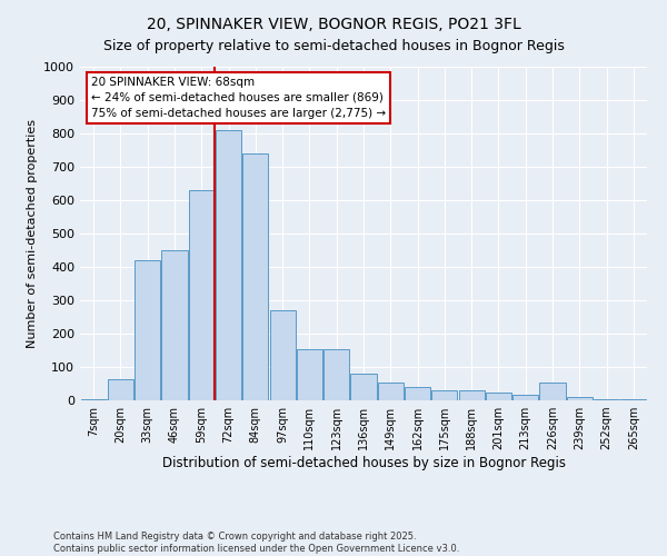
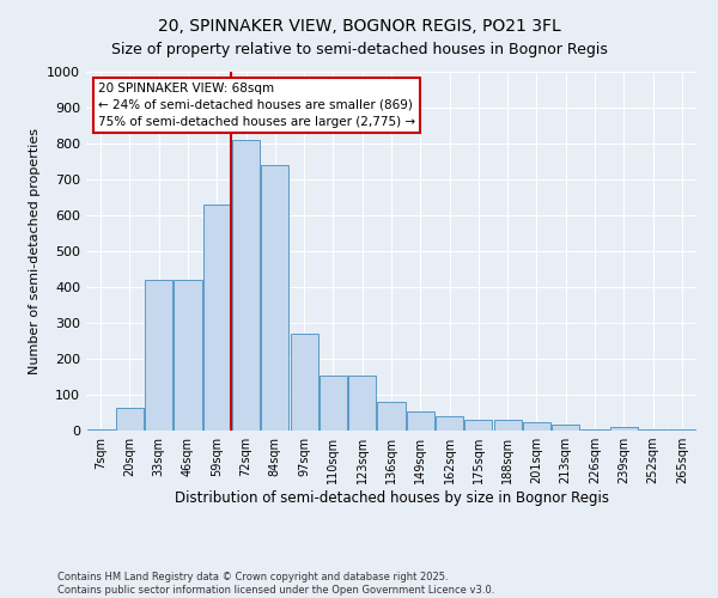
46sqm: 450 -> 420
226sqm: 55 -> 5
